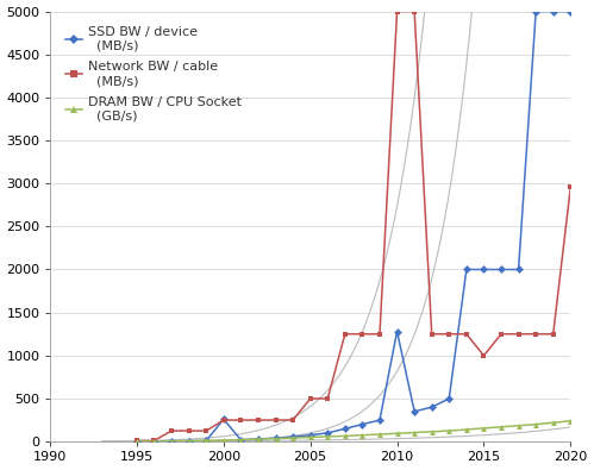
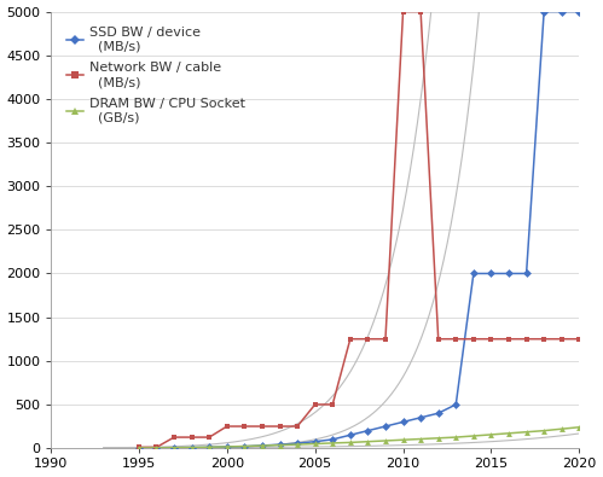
SSD BW / device (MB/s)/2000: 260 -> 20
SSD BW / device (MB/s)/2010: 1280 -> 300
Network BW / cable (MB/s)/2015: 1000 -> 1250
Network BW / cable (MB/s)/2020: 2960 -> 1250
